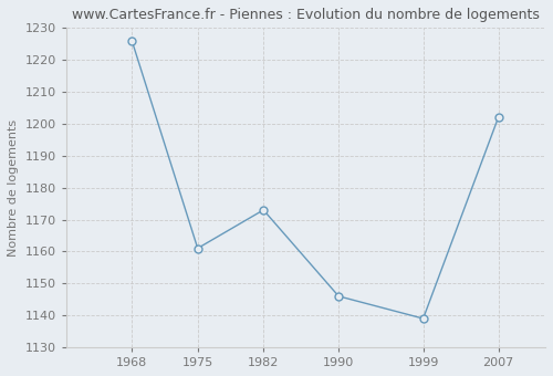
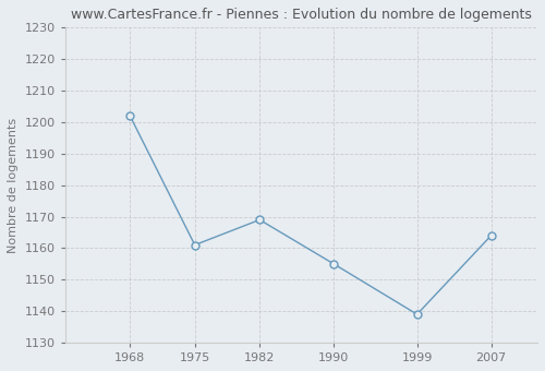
1968: 1226 -> 1202
1982: 1173 -> 1169
1990: 1146 -> 1155
2007: 1202 -> 1164
